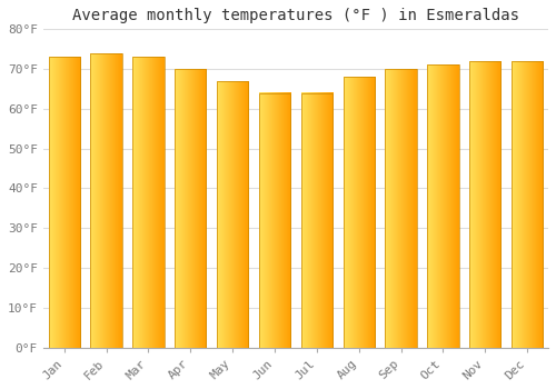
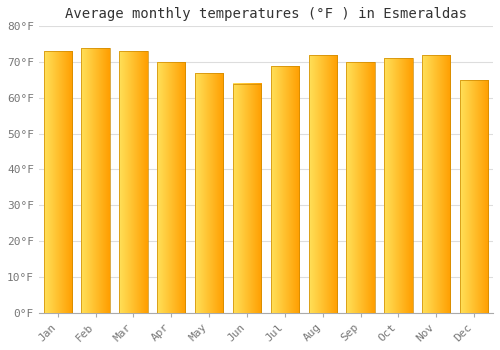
Jul: 64°F -> 69°F
Aug: 68°F -> 72°F
Dec: 72°F -> 65°F
